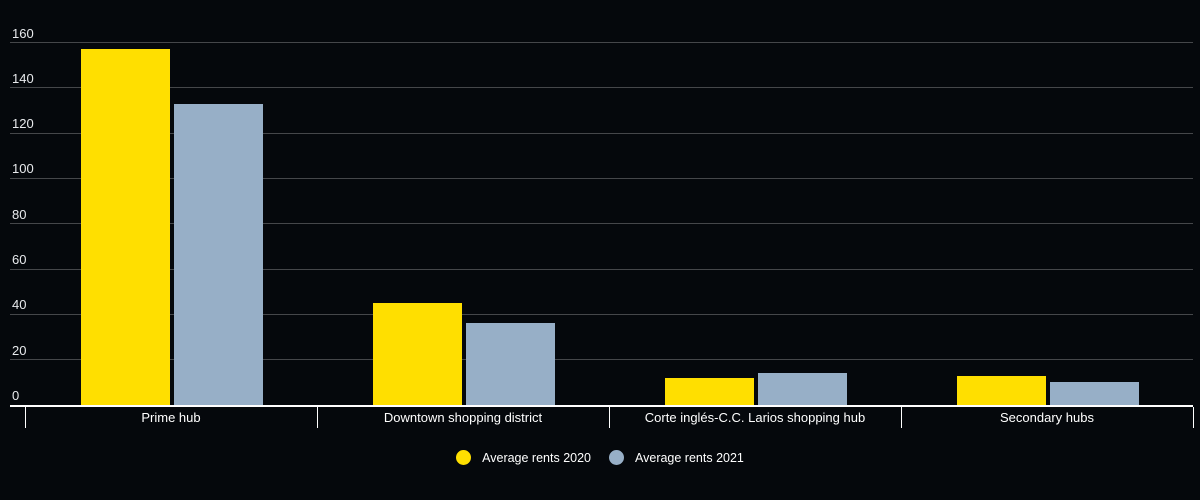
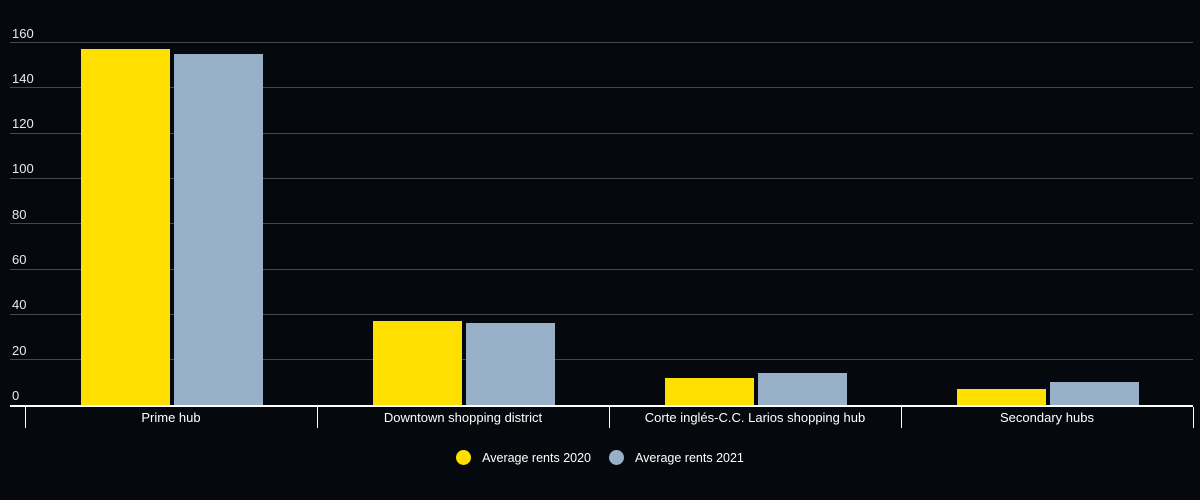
Average rents 2021/Prime hub: 133 -> 155
Average rents 2020/Downtown shopping district: 45 -> 37
Average rents 2020/Secondary hubs: 13 -> 7
